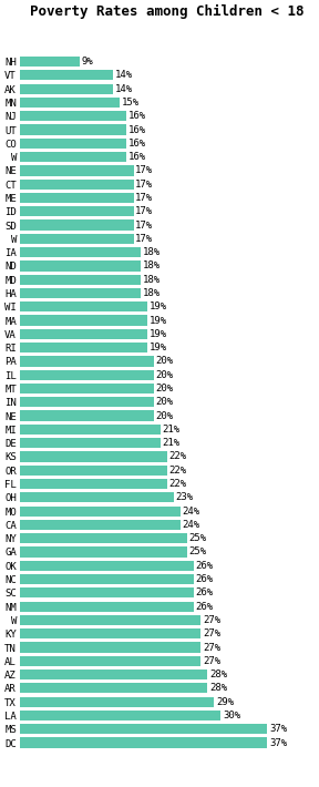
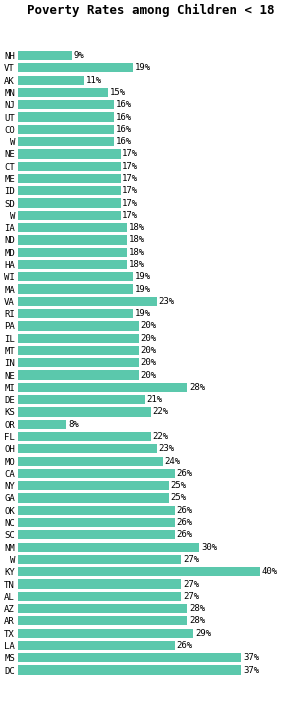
VT: 14% -> 19%
AK: 14% -> 11%
VA: 19% -> 23%
MI: 21% -> 28%
OR: 22% -> 8%
CA: 24% -> 26%
NM: 26% -> 30%
KY: 27% -> 40%
LA: 30% -> 26%
